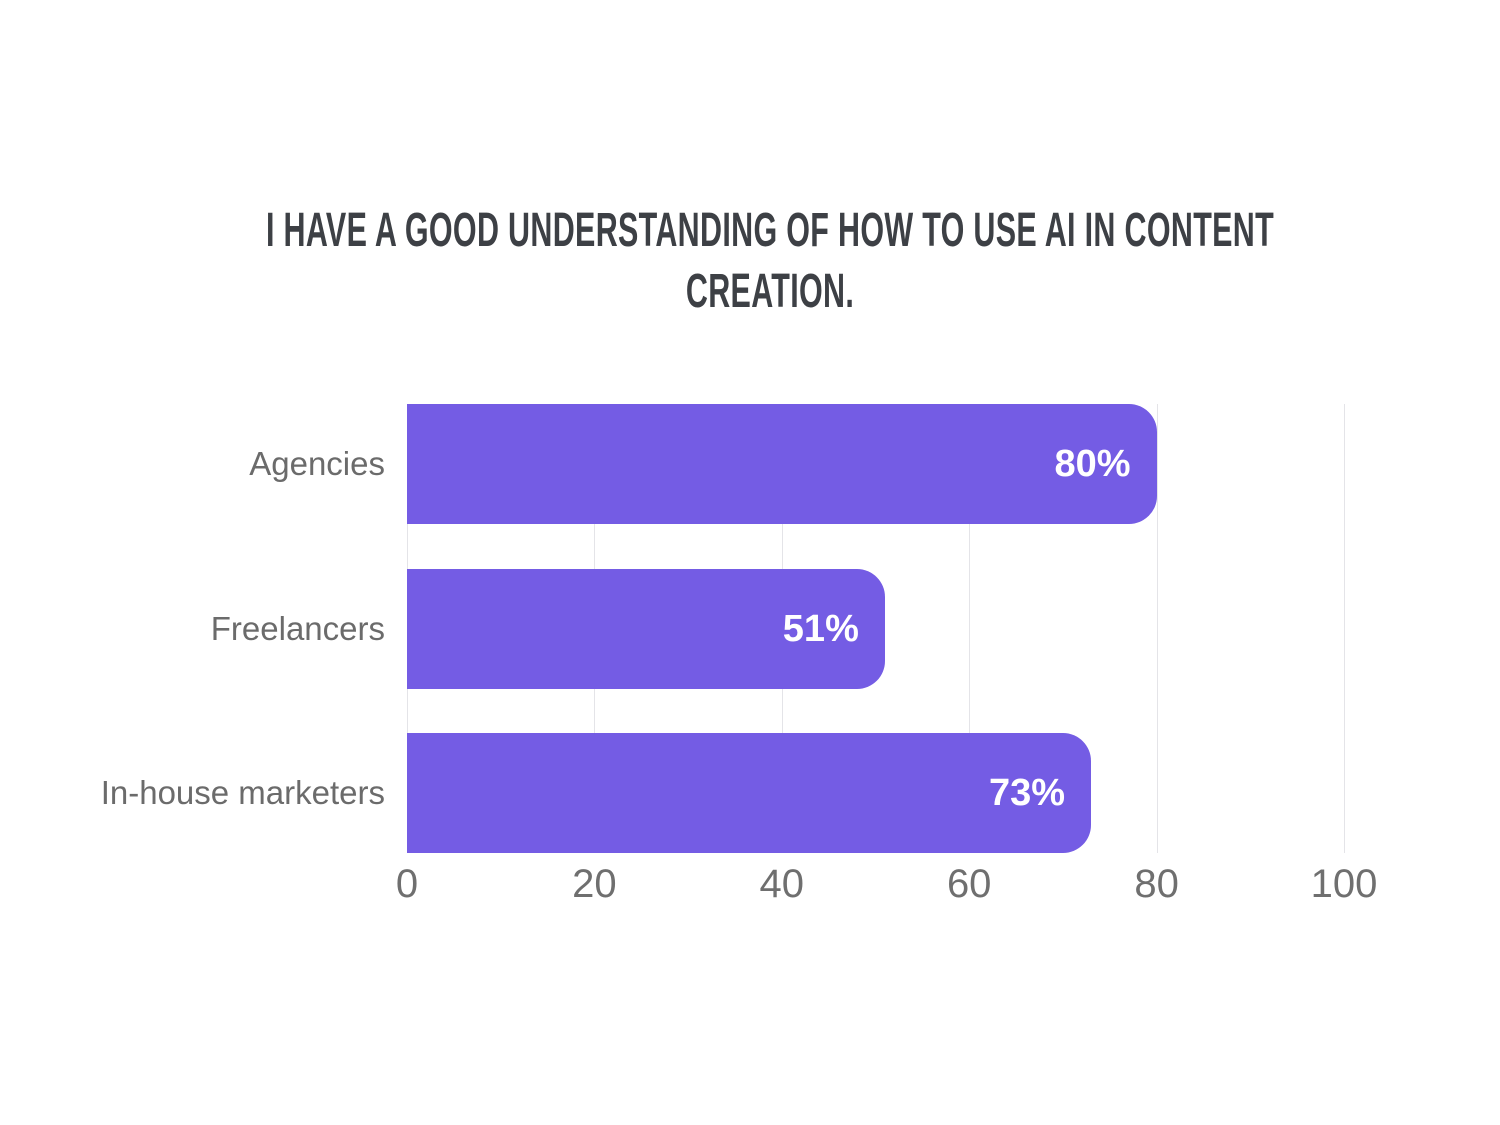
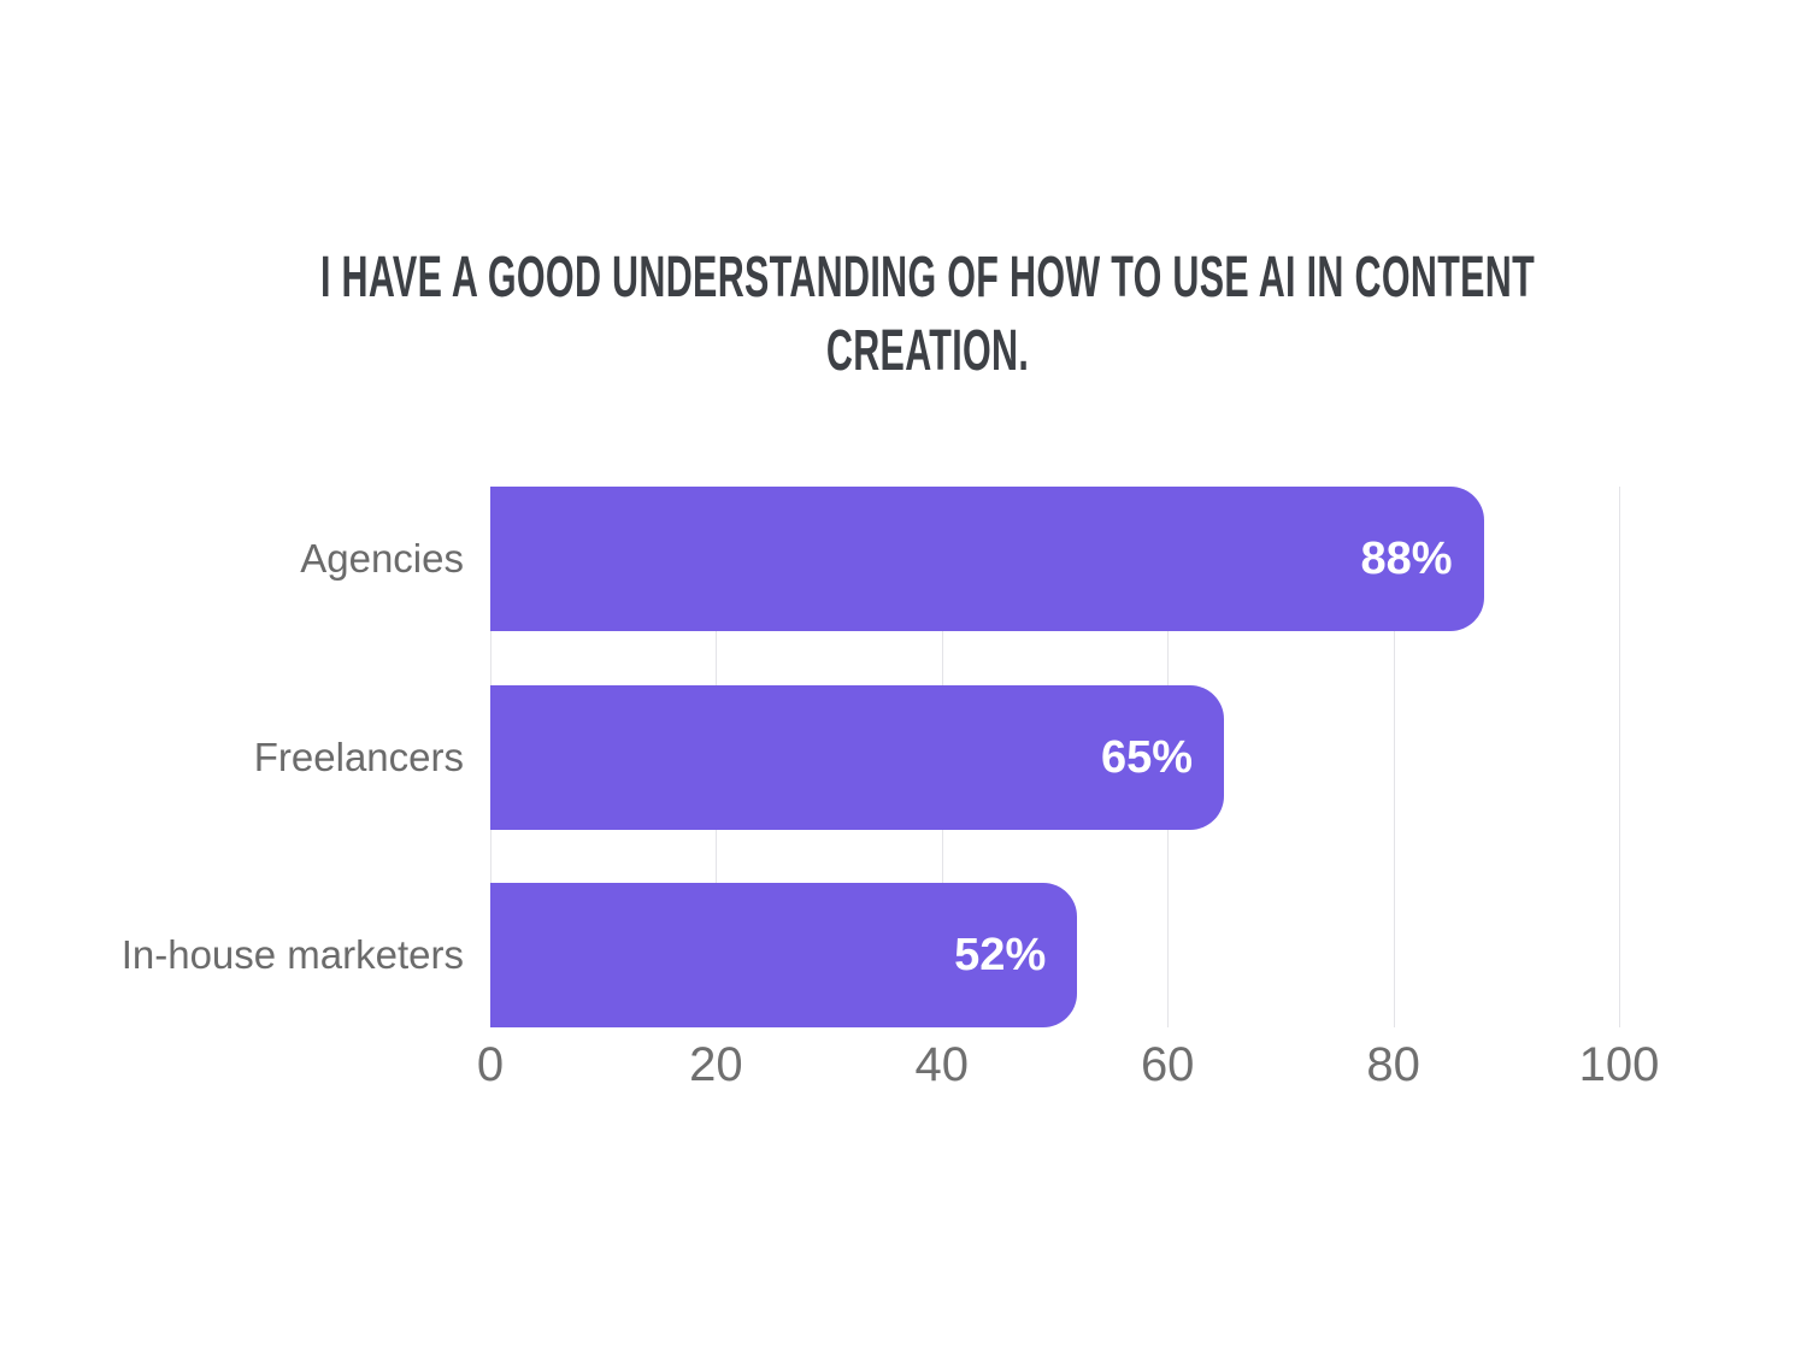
Agencies: 80% -> 88%
Freelancers: 51% -> 65%
In-house marketers: 73% -> 52%
